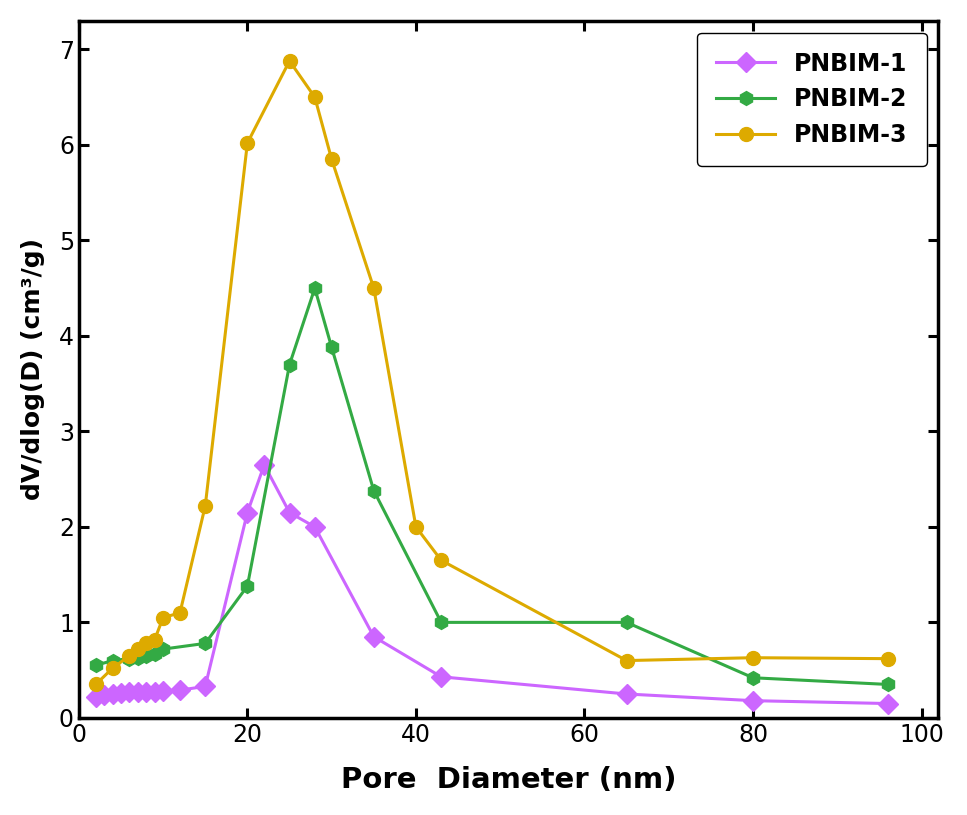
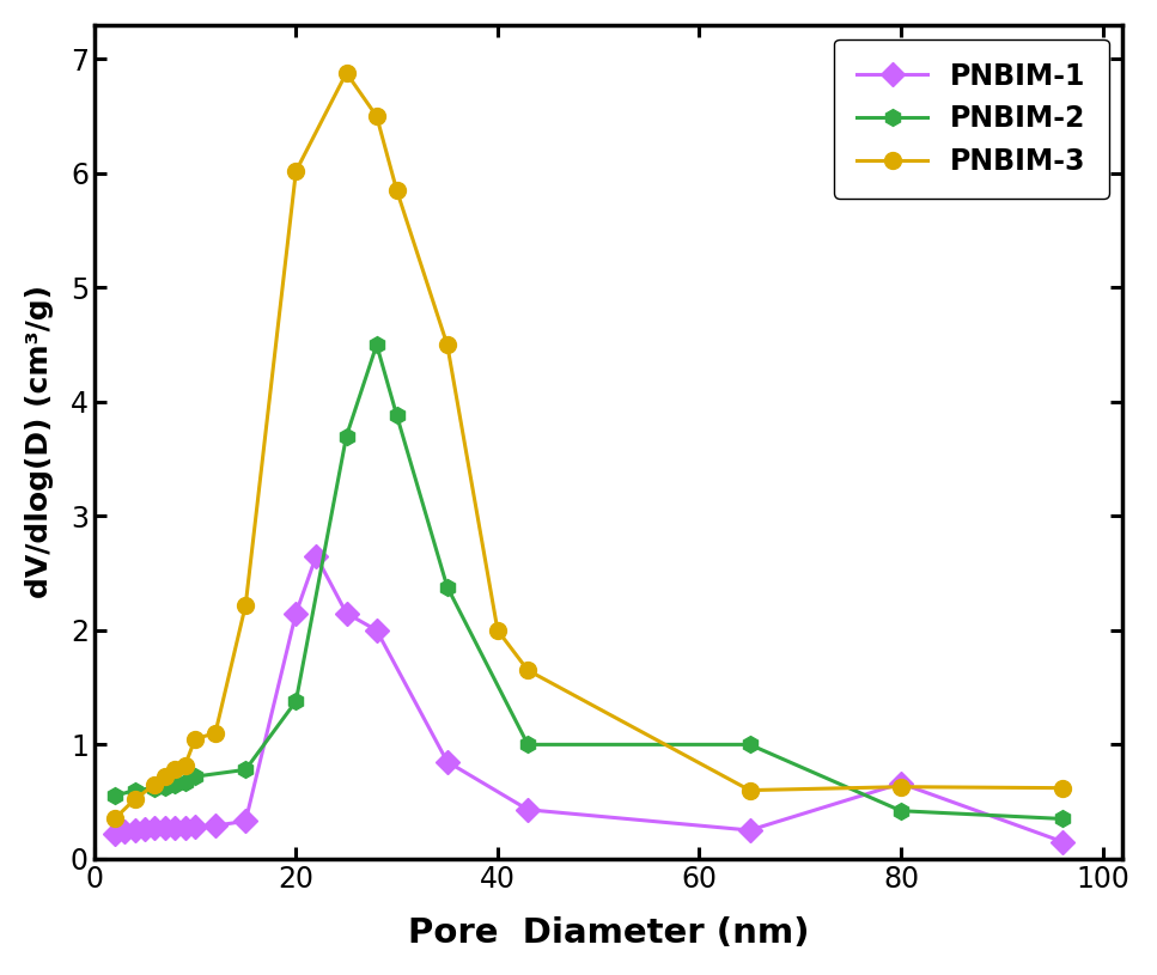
PNBIM-1/80: 0.18 -> 0.66
